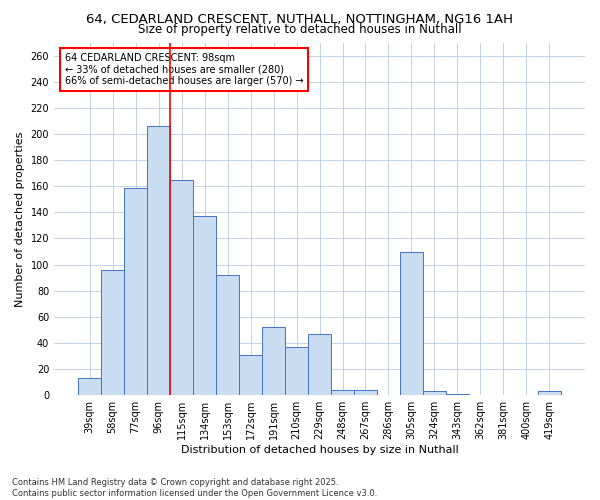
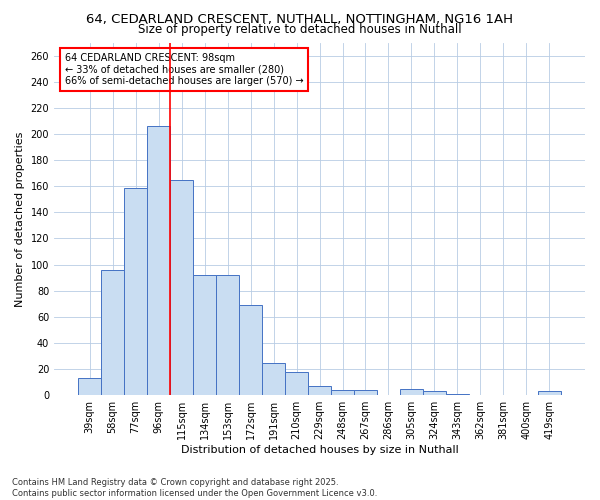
134sqm: 137 -> 92
172sqm: 31 -> 69
191sqm: 52 -> 25
210sqm: 37 -> 18
229sqm: 47 -> 7
305sqm: 110 -> 5
